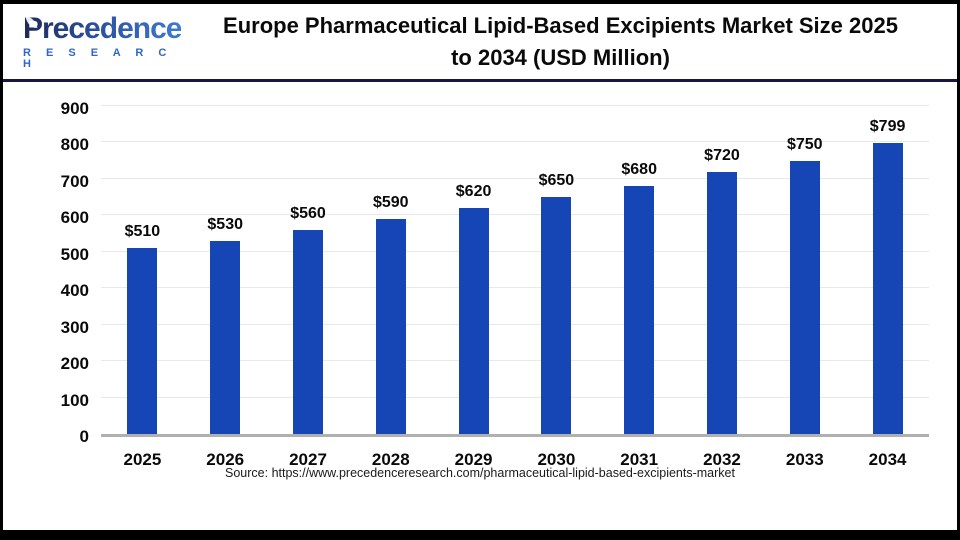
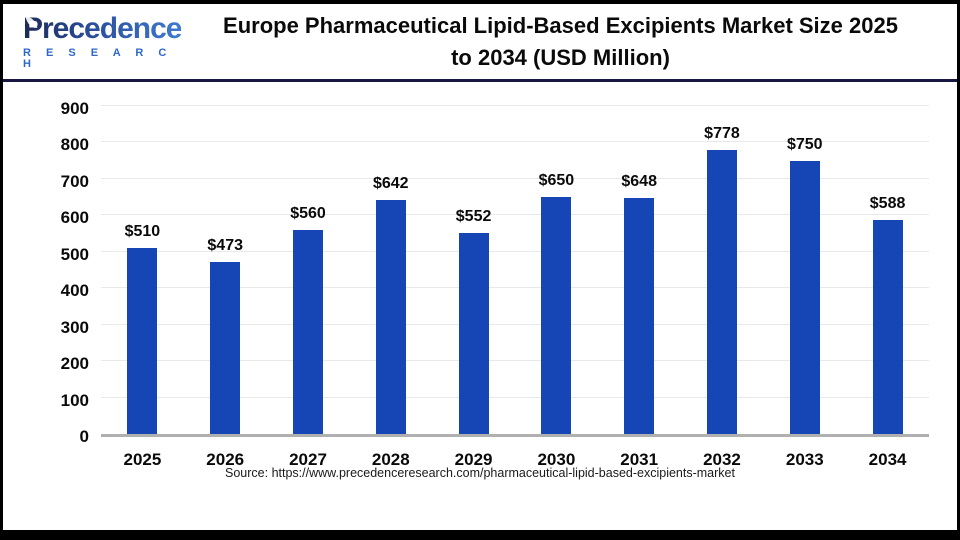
2026: $530 -> $473
2028: $590 -> $642
2029: $620 -> $552
2031: $680 -> $648
2032: $720 -> $778
2034: $799 -> $588
